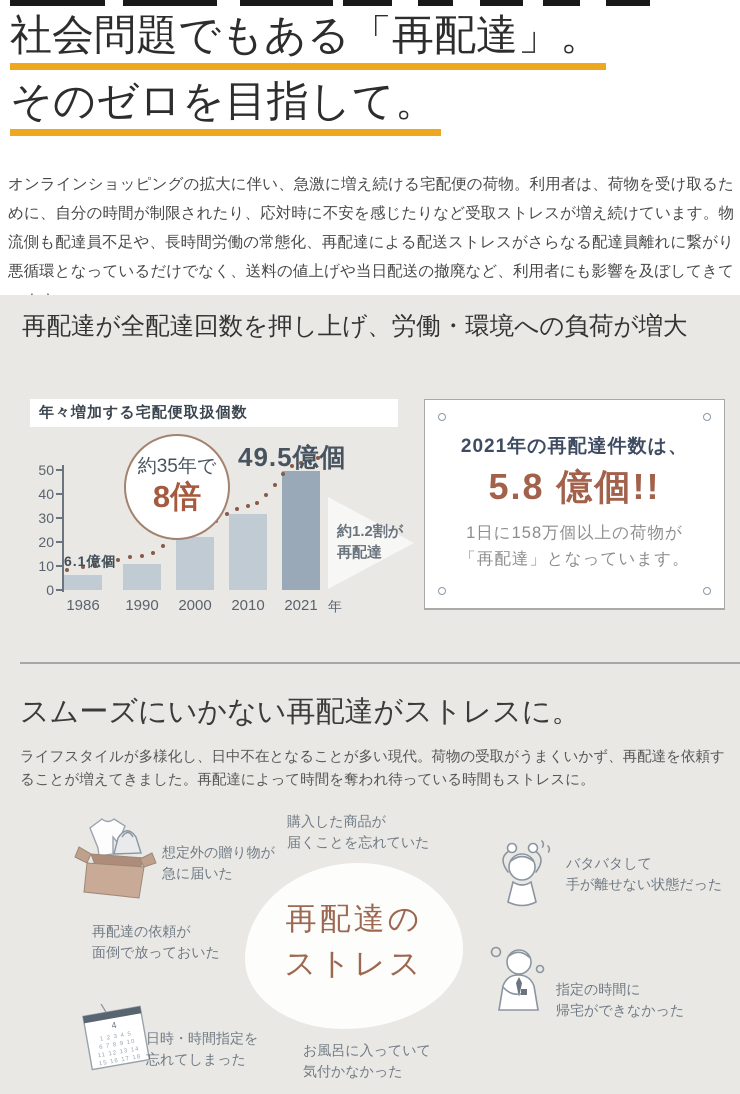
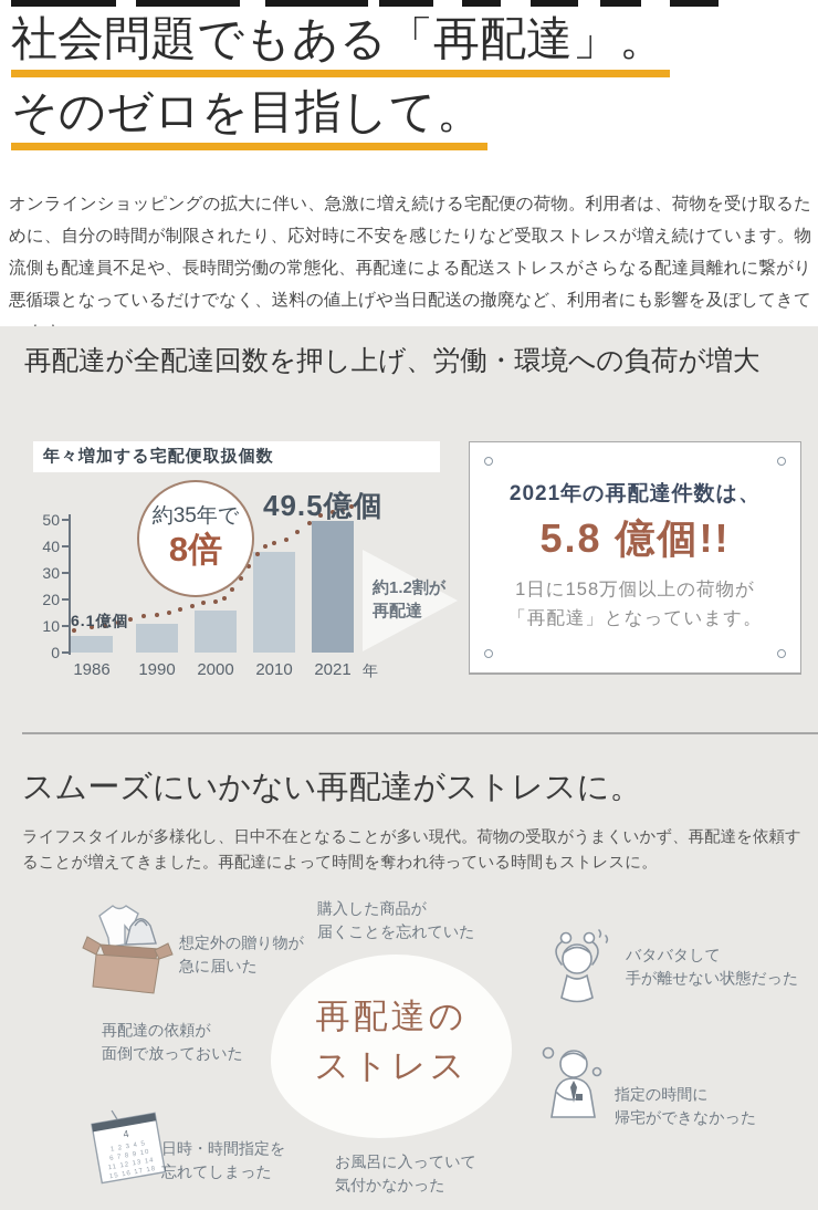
2000: 22 -> 16
2010: 32 -> 38
